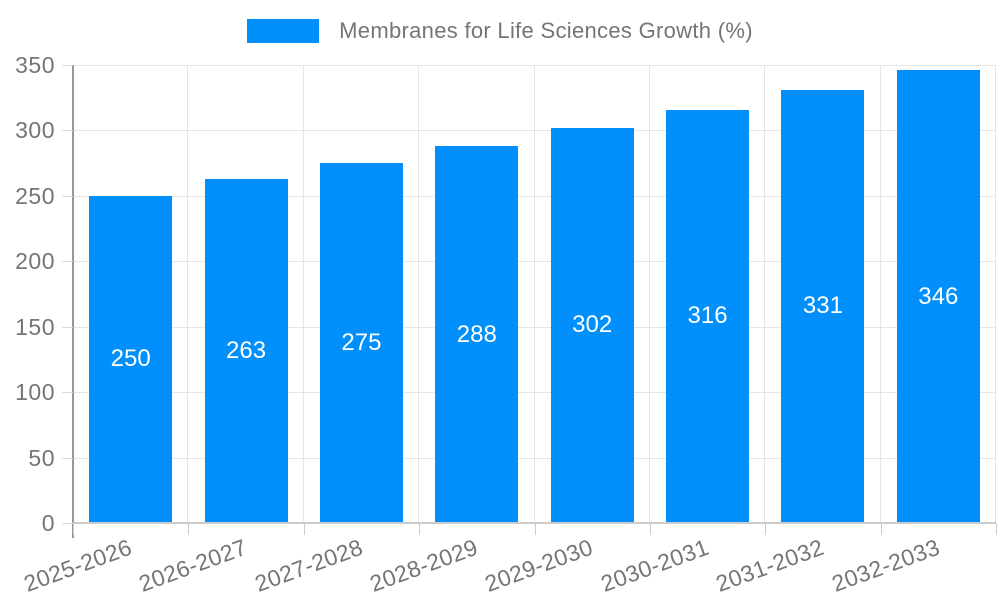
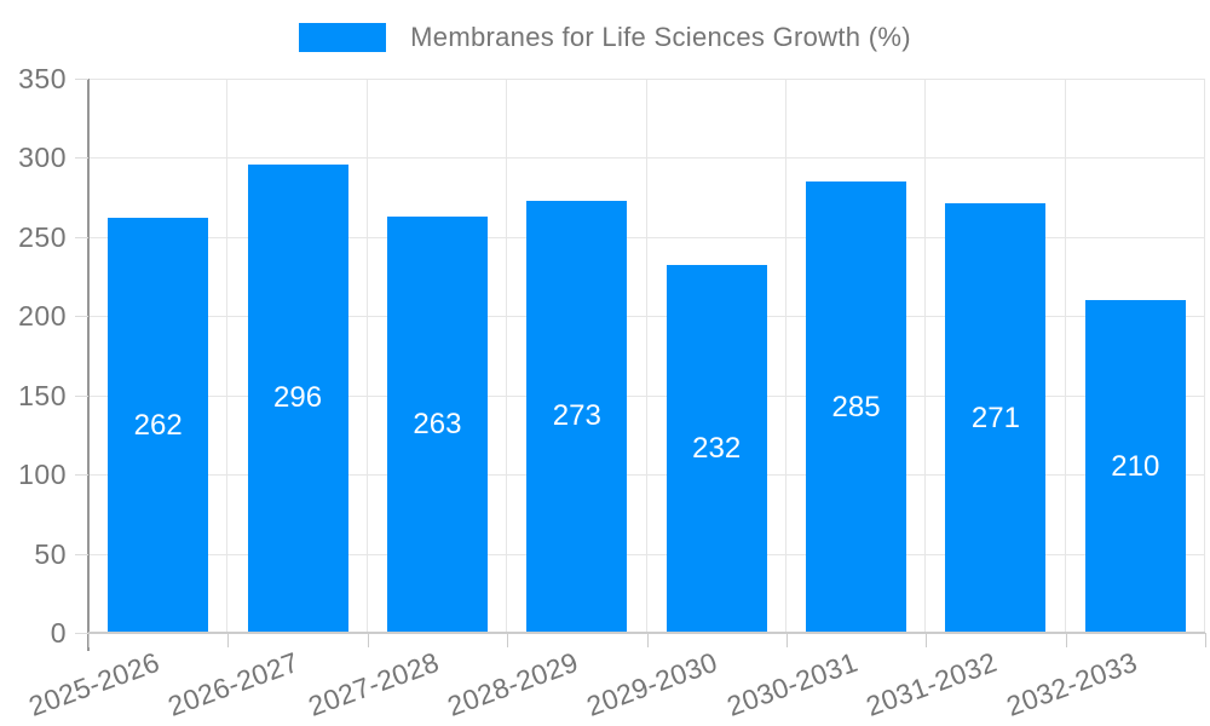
2025-2026: 250 -> 262
2026-2027: 263 -> 296
2027-2028: 275 -> 263
2028-2029: 288 -> 273
2029-2030: 302 -> 232
2030-2031: 316 -> 285
2031-2032: 331 -> 271
2032-2033: 346 -> 210
